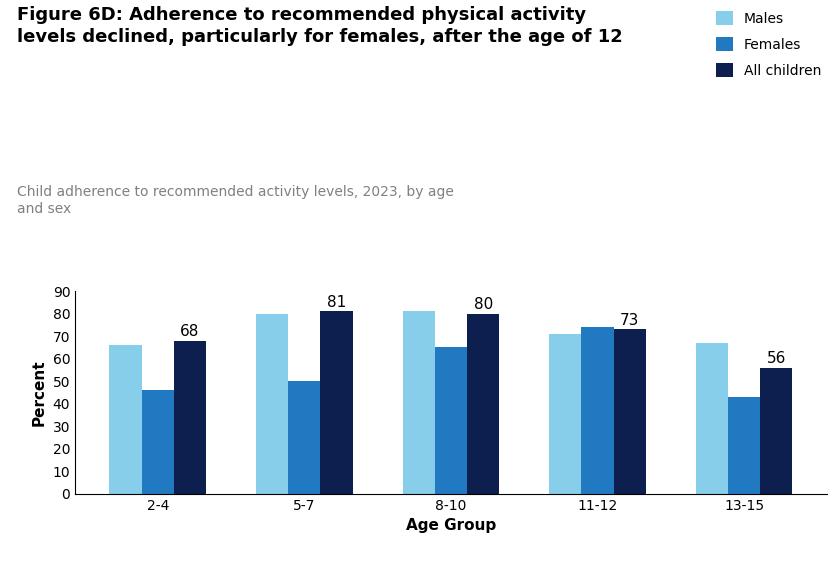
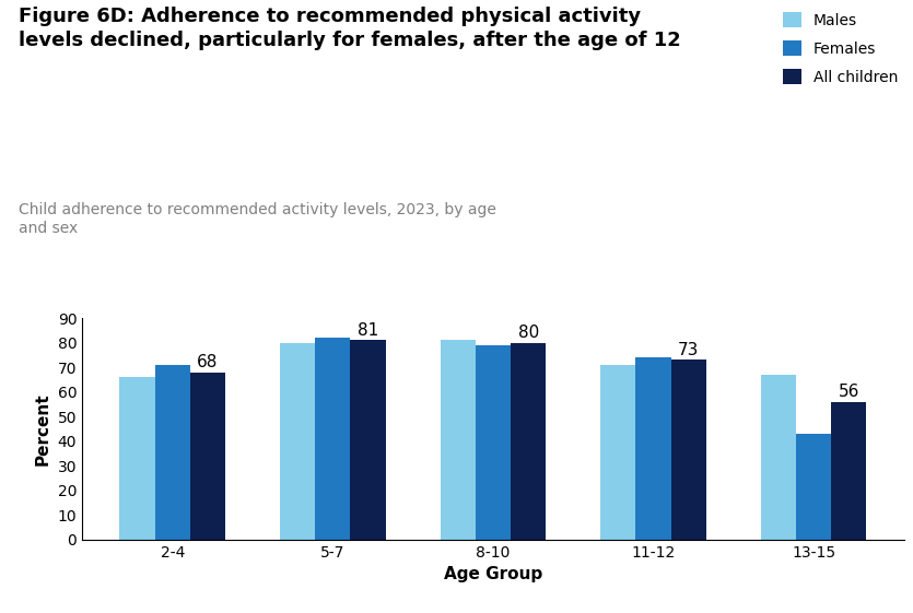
Females/2-4: 46 -> 71
Females/5-7: 50 -> 82
Females/8-10: 65 -> 79
